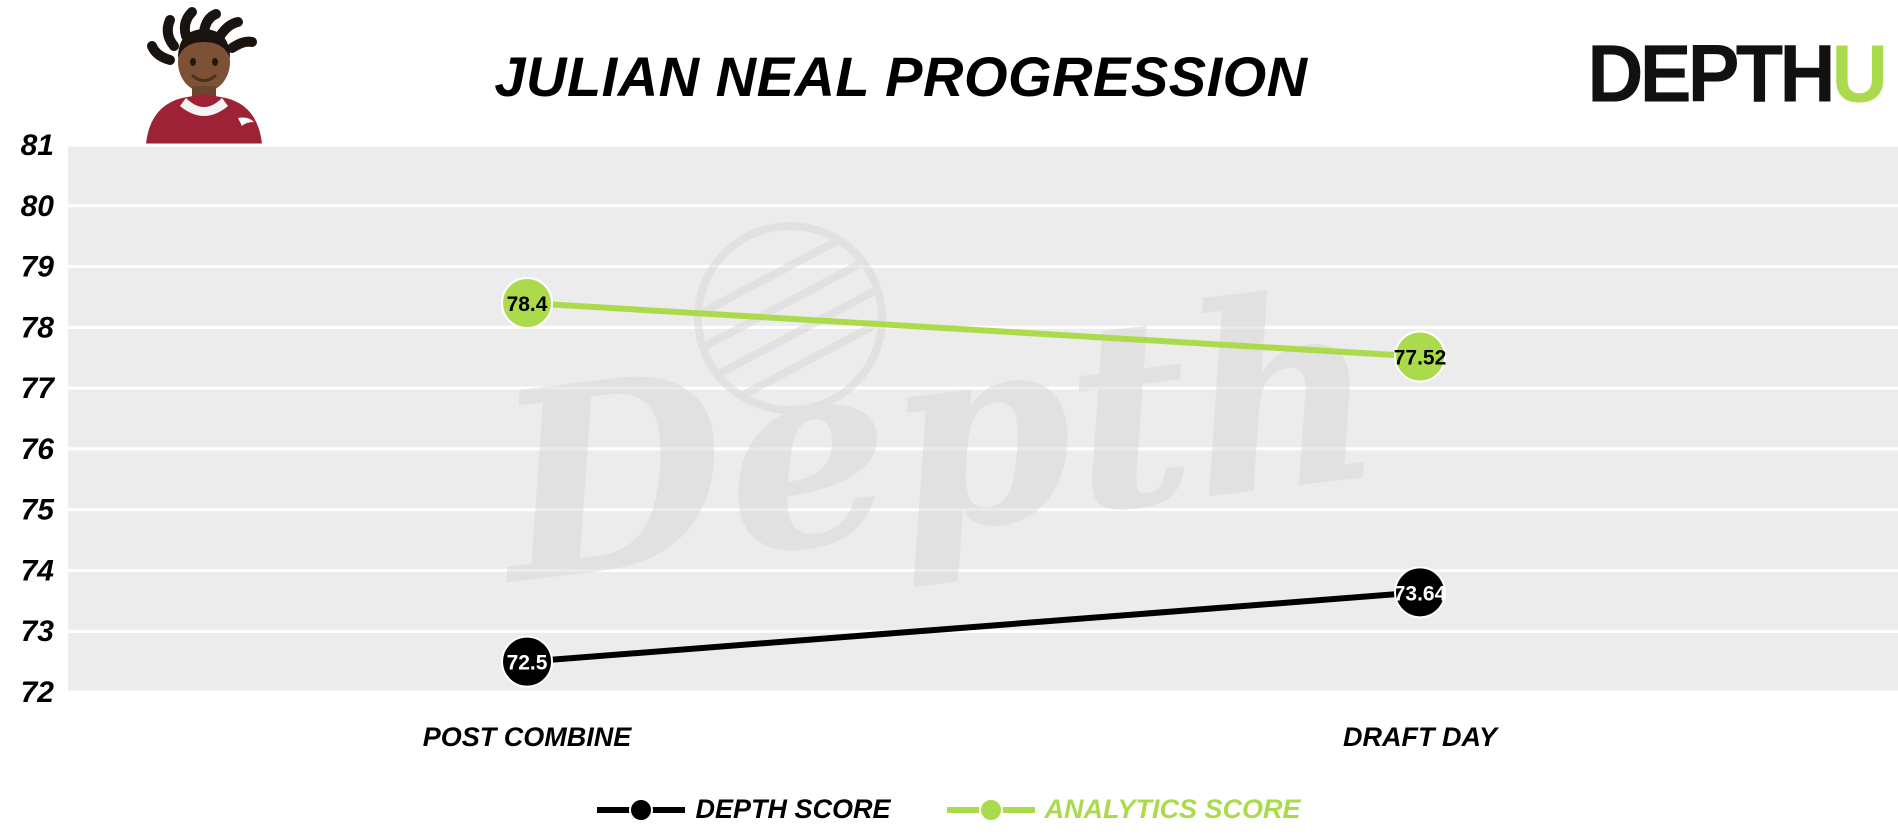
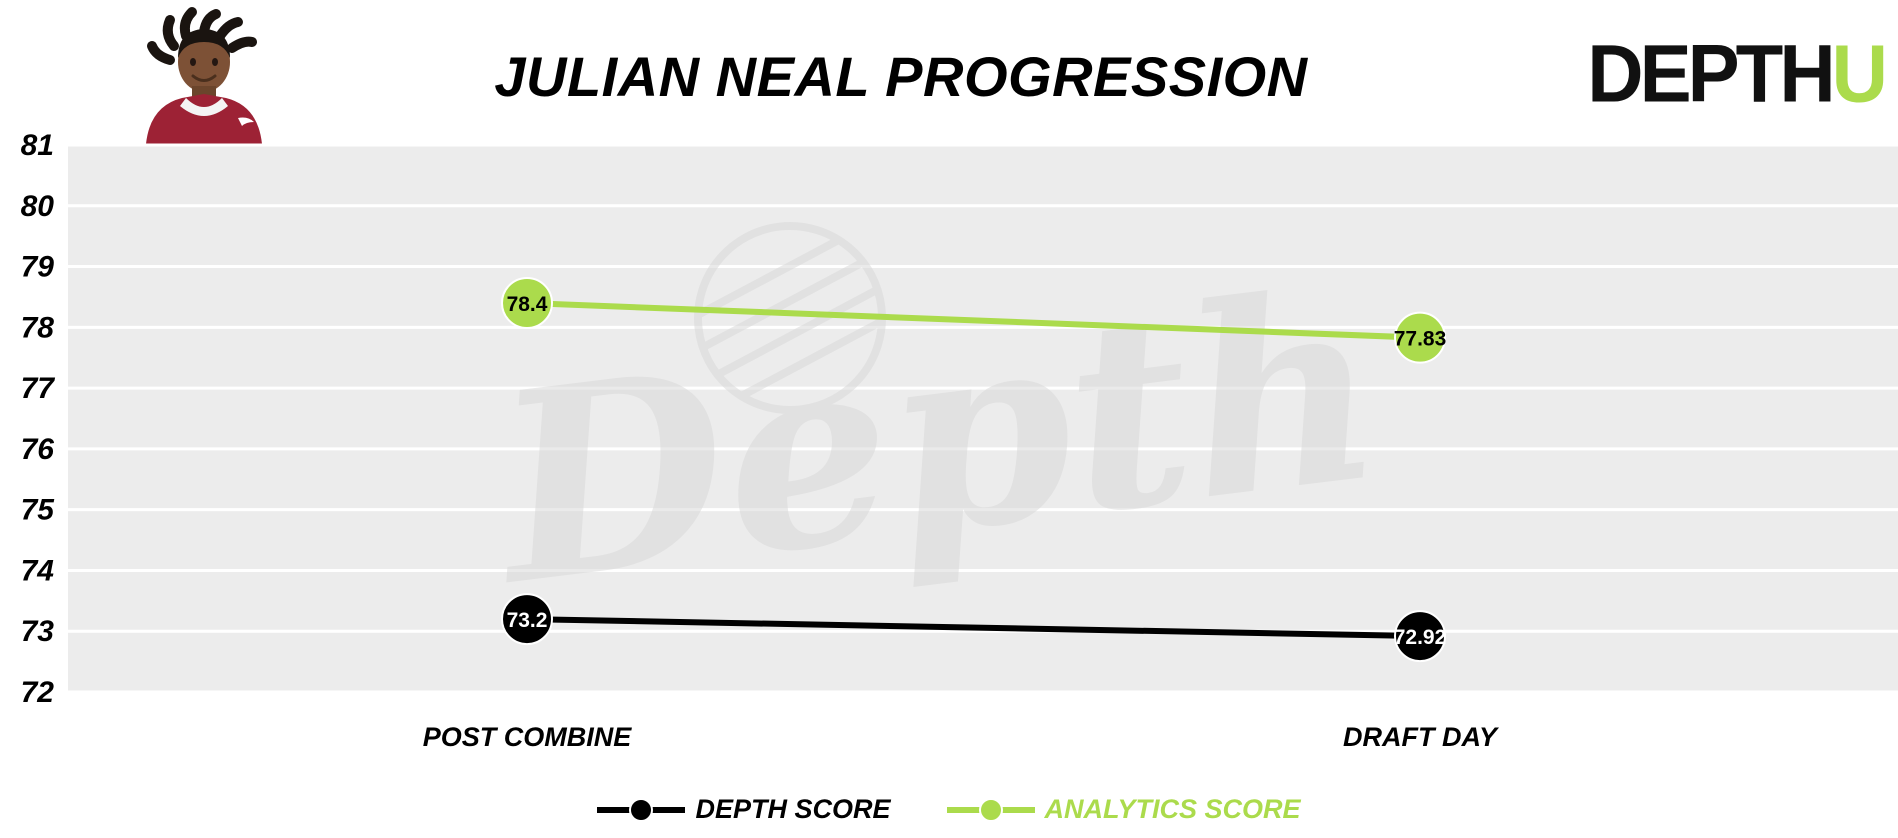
DEPTH SCORE/POST COMBINE: 72.5 -> 73.2
DEPTH SCORE/DRAFT DAY: 73.64 -> 72.92
ANALYTICS SCORE/DRAFT DAY: 77.52 -> 77.83
